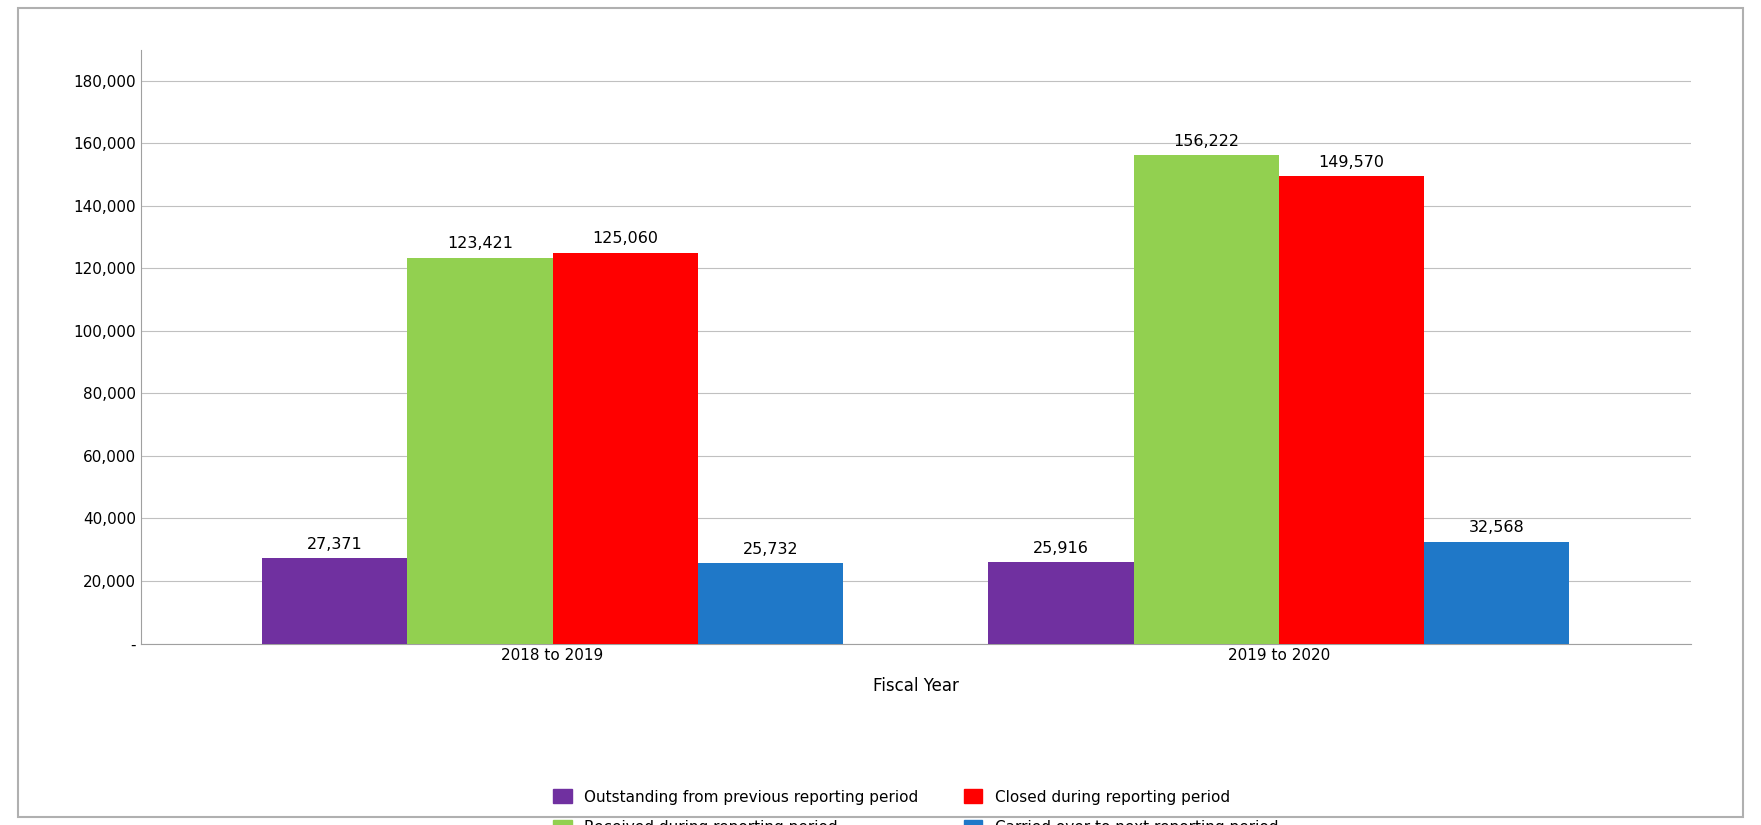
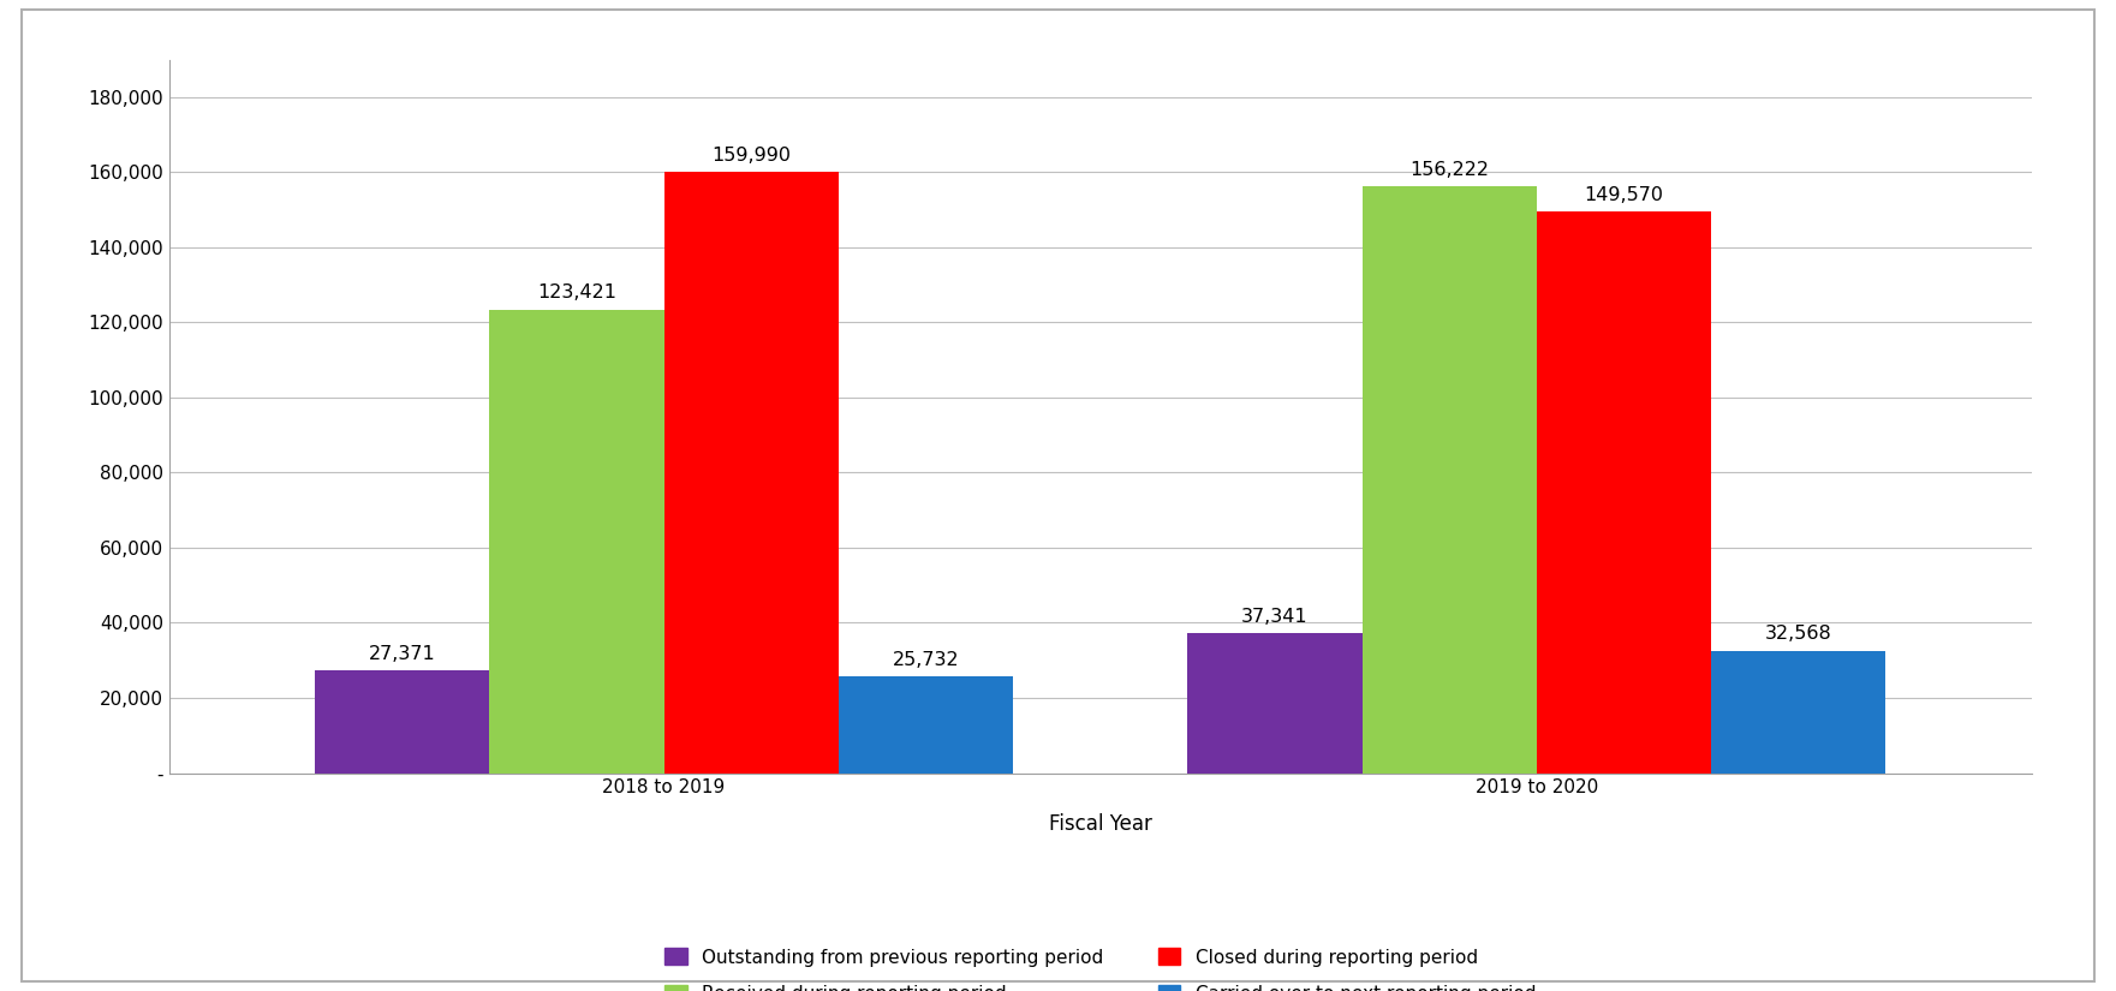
Closed during reporting period/2018 to 2019: 125,060 -> 159,990
Outstanding from previous reporting period/2019 to 2020: 25,916 -> 37,341
